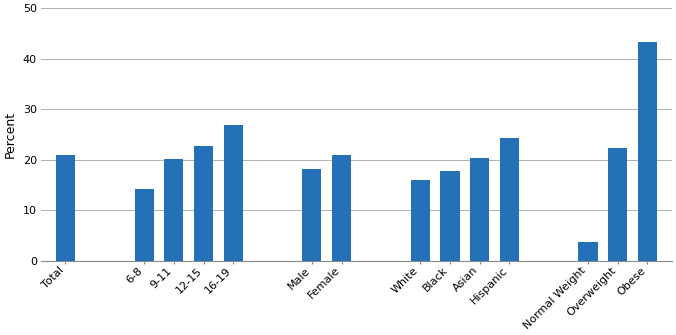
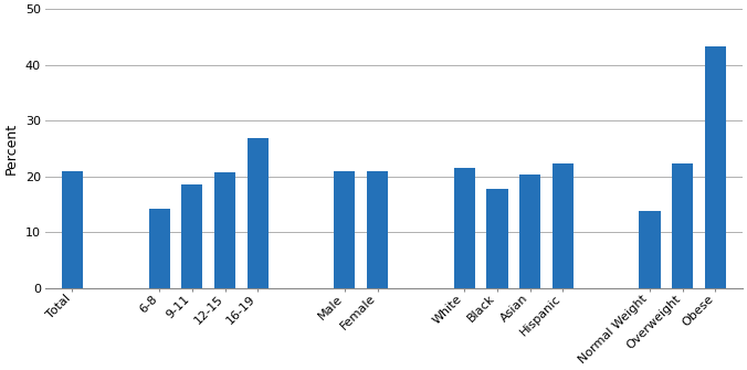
9-11: 20.2 -> 18.5
12-15: 22.8 -> 20.8
Male: 18.2 -> 20.9
White: 16.0 -> 21.5
Hispanic: 24.4 -> 22.3
Normal Weight: 3.8 -> 13.8
